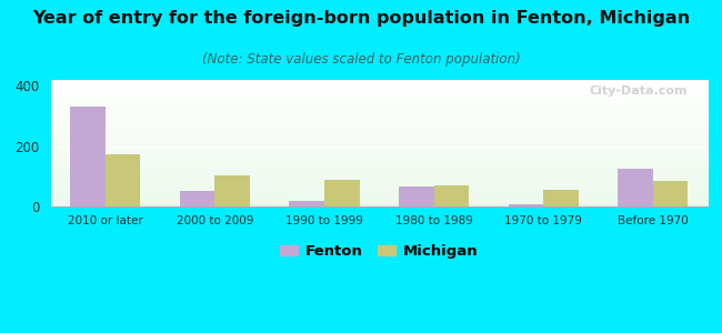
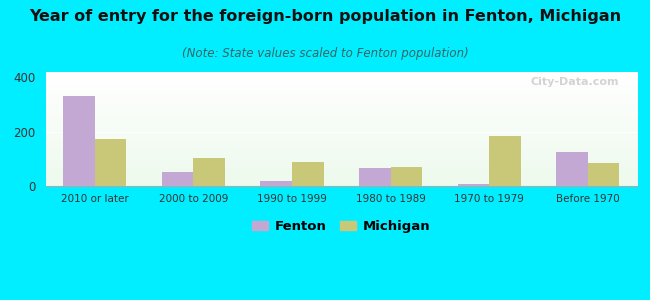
Michigan/1970 to 1979: 55 -> 185
